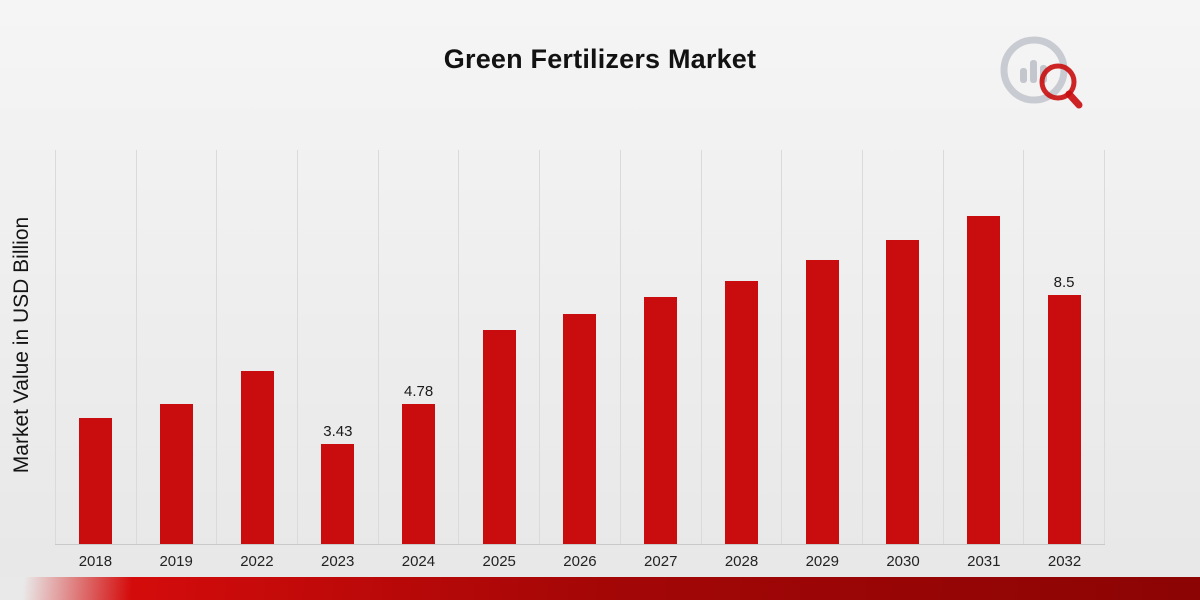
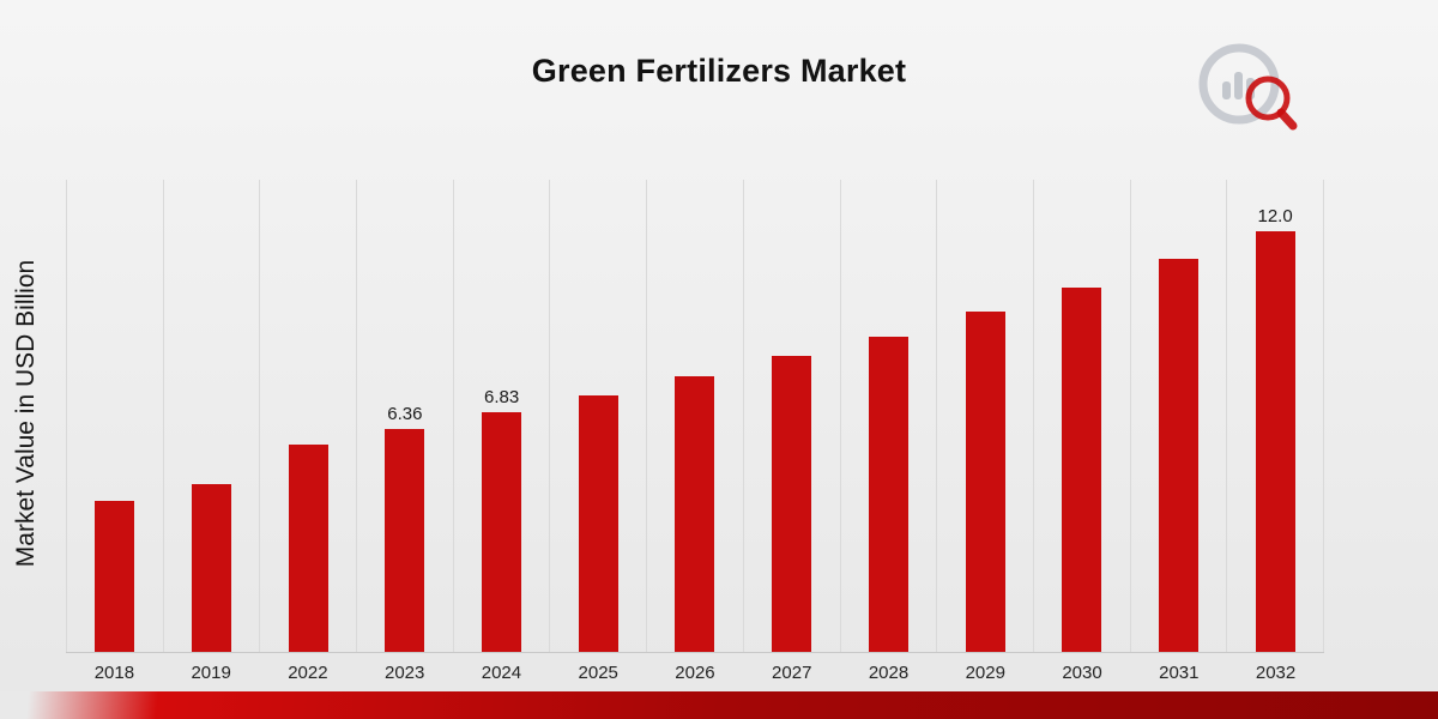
2023: 3.43 -> 6.36
2024: 4.78 -> 6.83
2032: 8.5 -> 12.0
